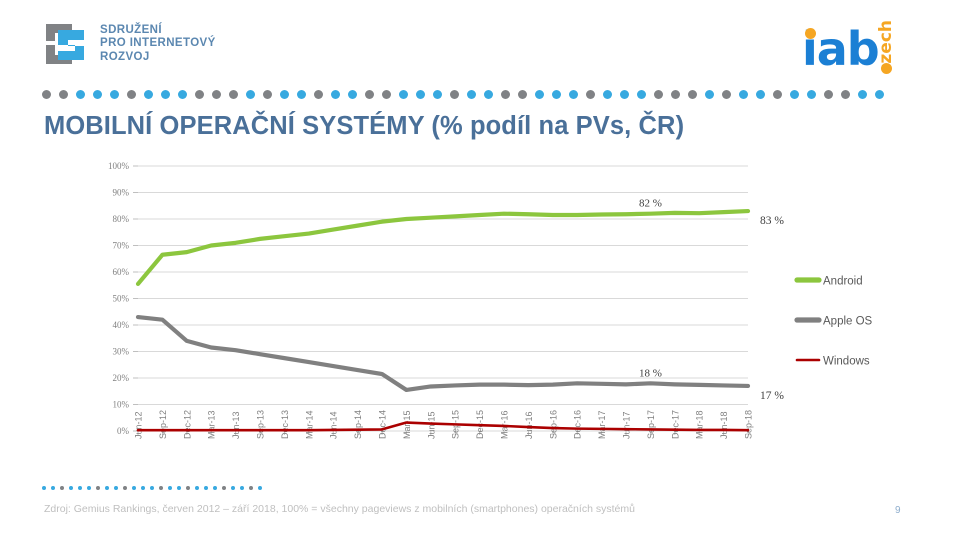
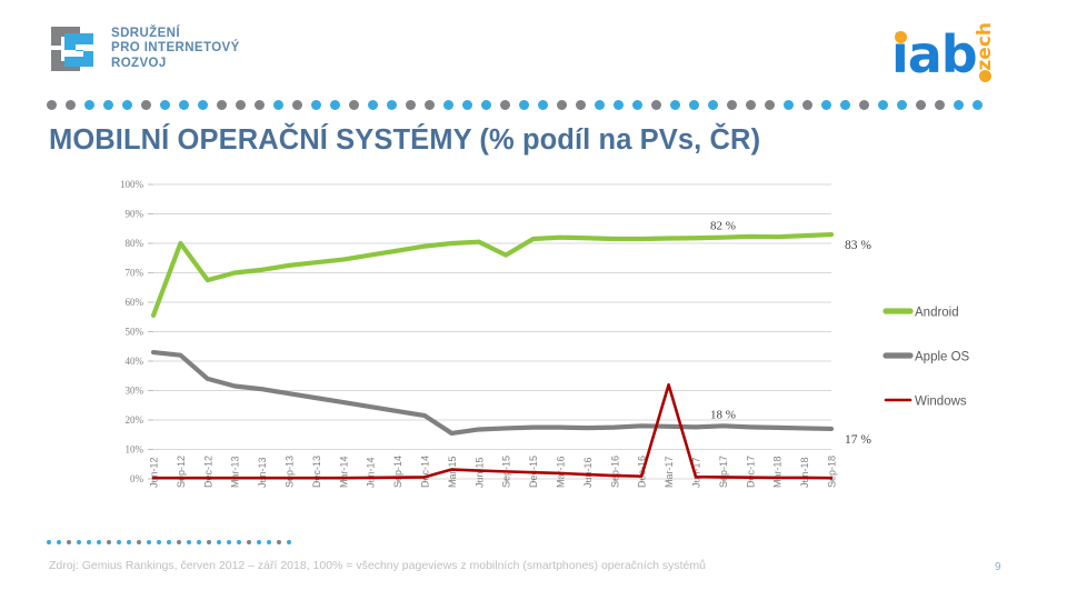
Android/Sep-12: 66% -> 80%
Android/Sep-15: 81% -> 76%
Windows/Mar-17: 1% -> 32%
